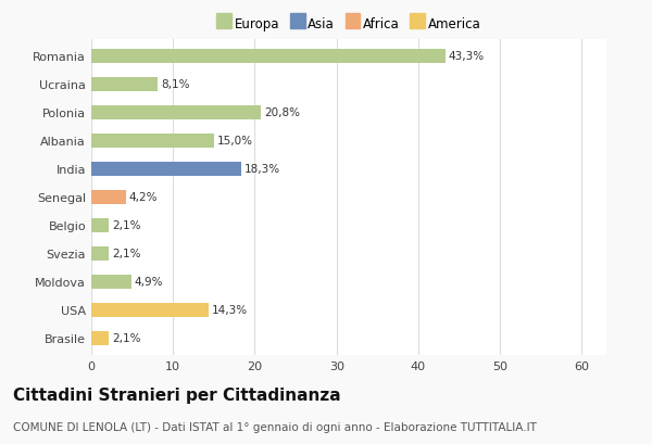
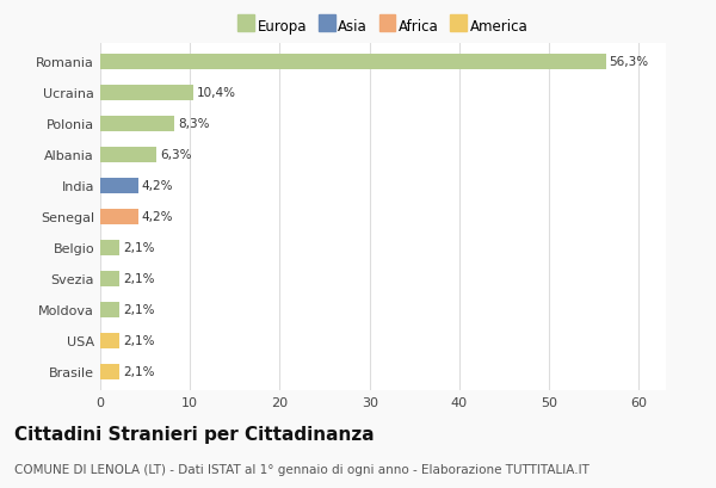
Romania: 43,3% -> 56,3%
Ucraina: 8,1% -> 10,4%
Polonia: 20,8% -> 8,3%
Albania: 15,0% -> 6,3%
India: 18,3% -> 4,2%
Moldova: 4,9% -> 2,1%
USA: 14,3% -> 2,1%
